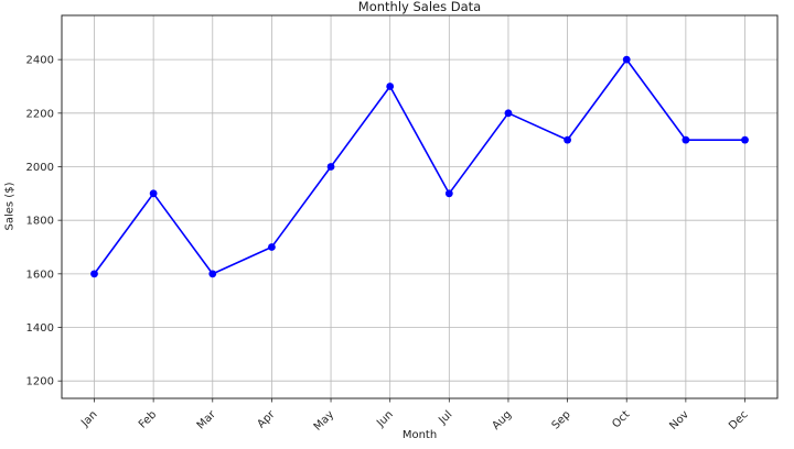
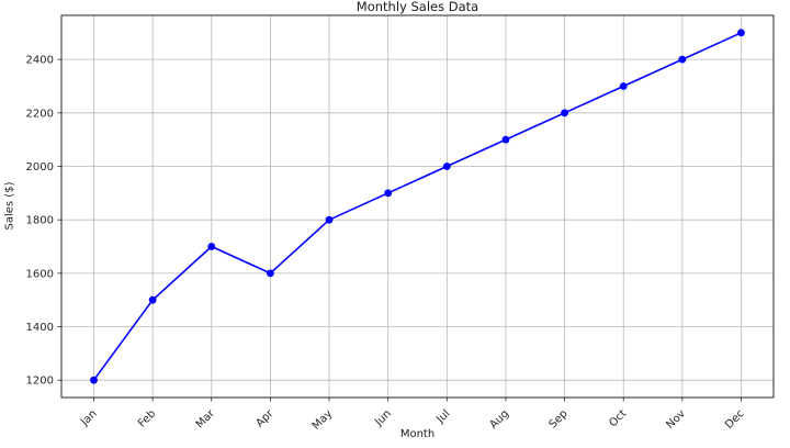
Jan: 1600 -> 1200
Feb: 1900 -> 1500
Mar: 1600 -> 1700
Apr: 1700 -> 1600
May: 2000 -> 1800
Jun: 2300 -> 1900
Jul: 1900 -> 2000
Aug: 2200 -> 2100
Sep: 2100 -> 2200
Oct: 2400 -> 2300
Nov: 2100 -> 2400
Dec: 2100 -> 2500
